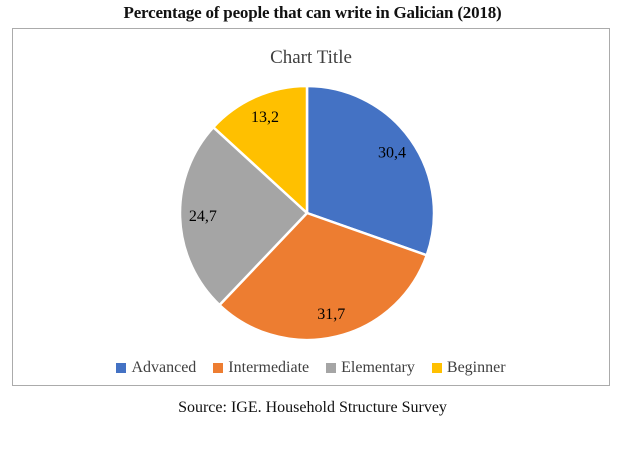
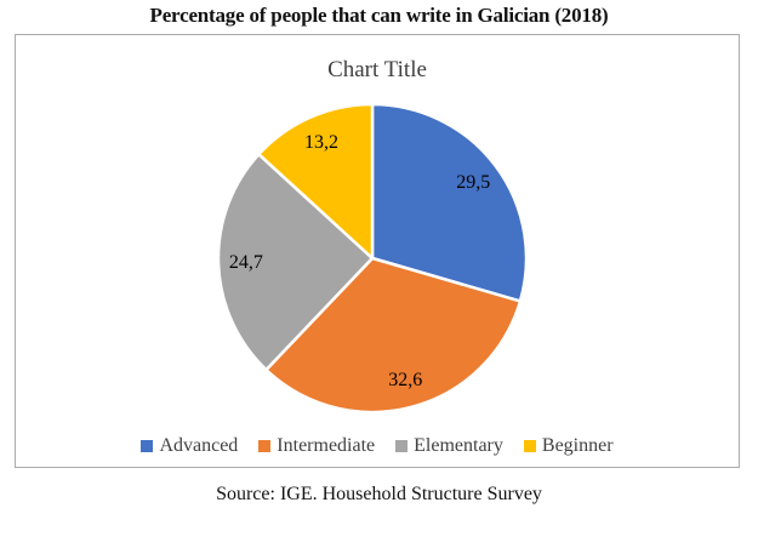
Advanced: 30,4 -> 29,5
Intermediate: 31,7 -> 32,6
